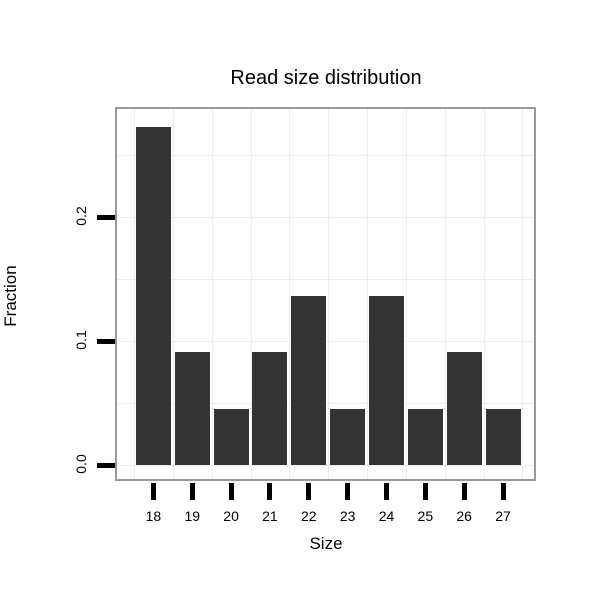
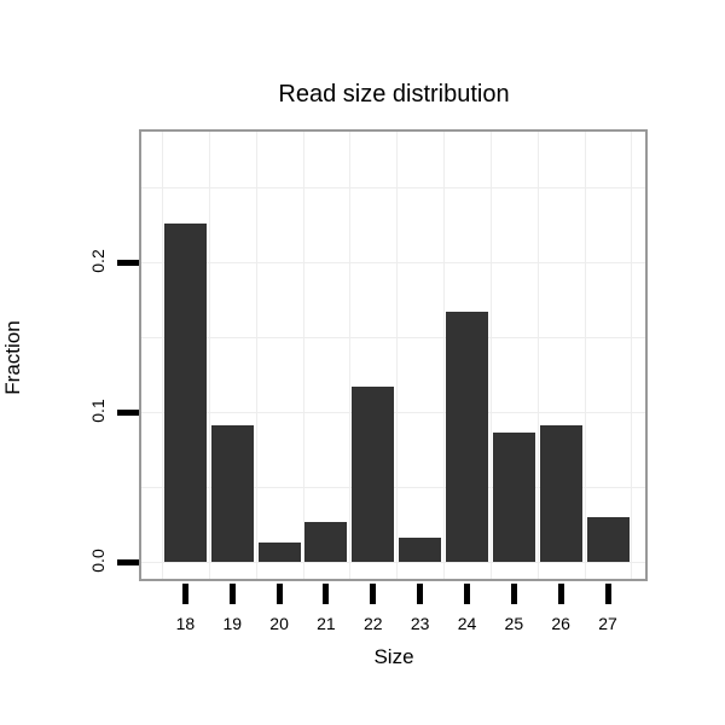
18: 0.273 -> 0.226
20: 0.045 -> 0.013
21: 0.091 -> 0.027
22: 0.136 -> 0.117
23: 0.045 -> 0.016
24: 0.136 -> 0.167
25: 0.045 -> 0.086
27: 0.045 -> 0.030
